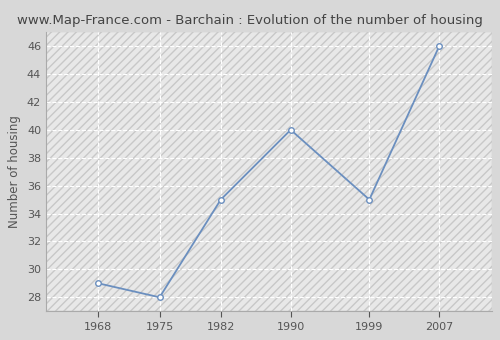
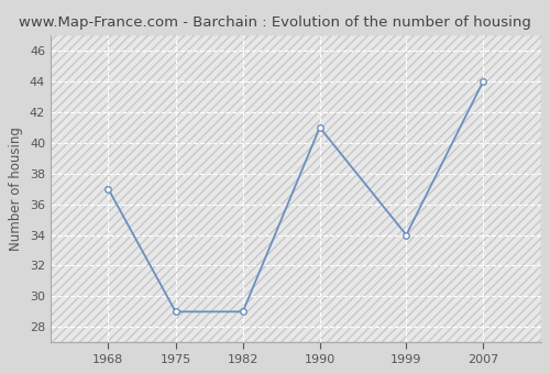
1968: 29 -> 37
1975: 28 -> 29
1982: 35 -> 29
1990: 40 -> 41
1999: 35 -> 34
2007: 46 -> 44
